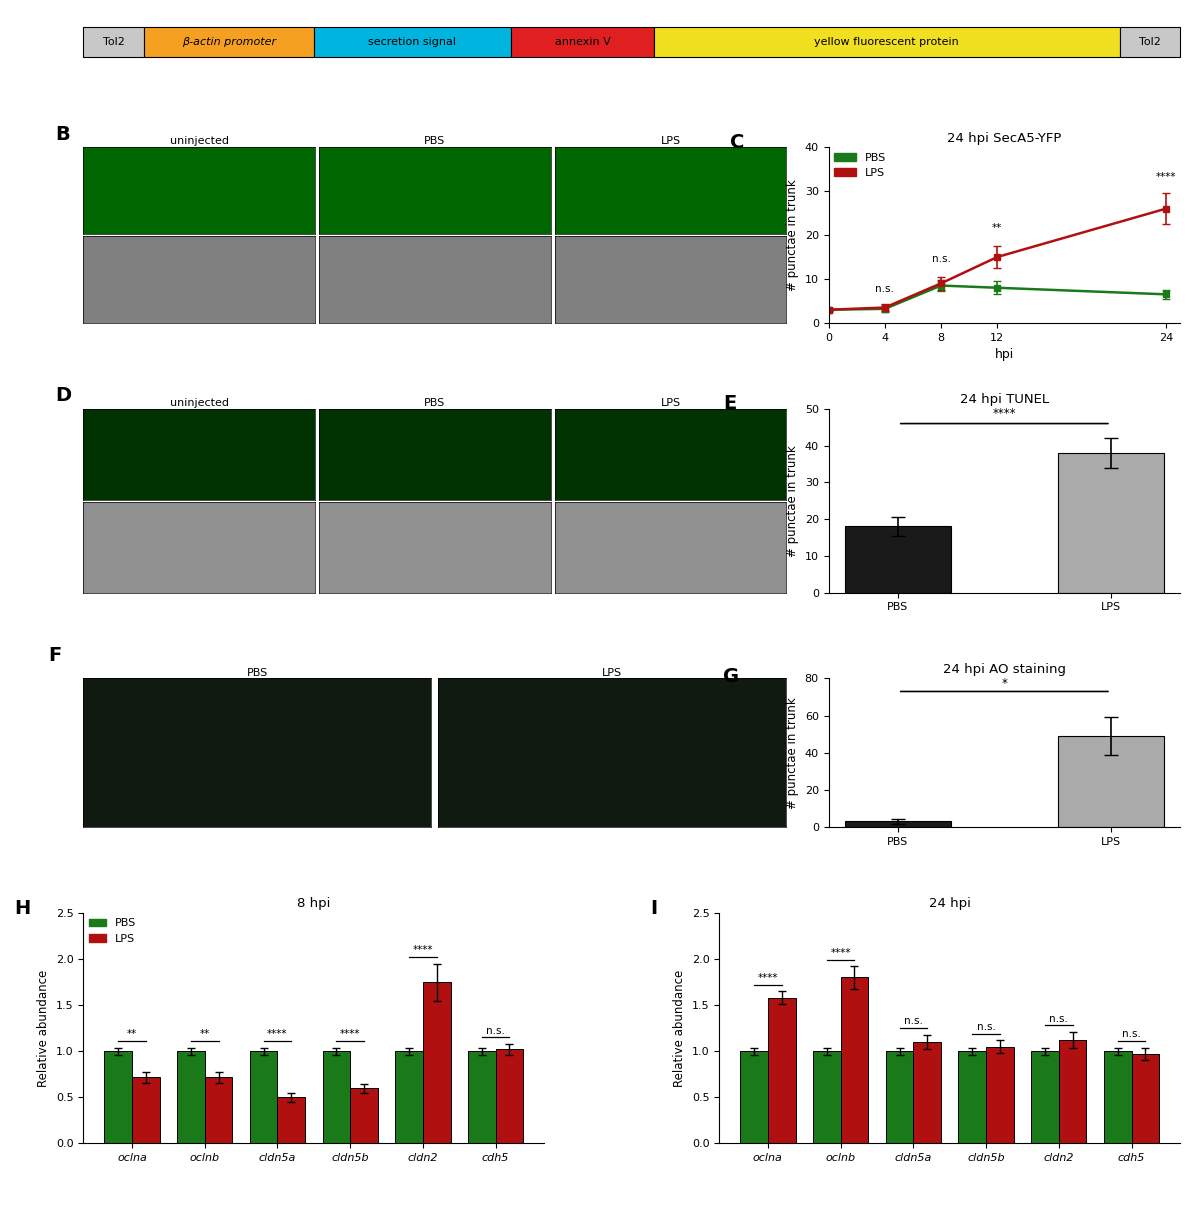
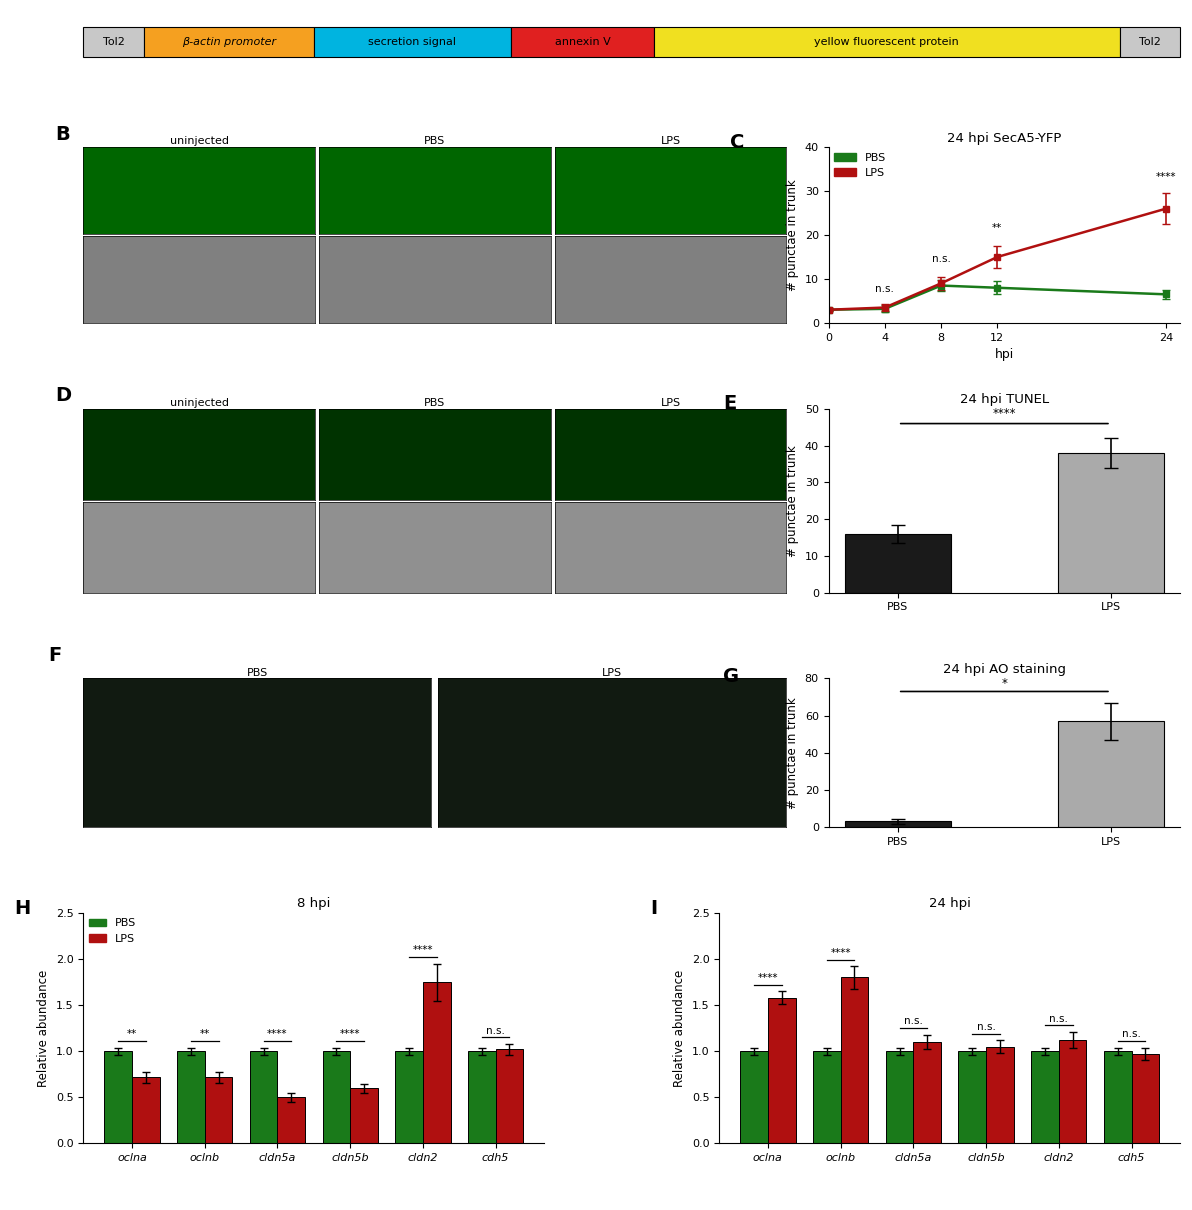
24 hpi TUNEL/PBS: 18 -> 16
24 hpi AO staining/LPS: 49 -> 57
